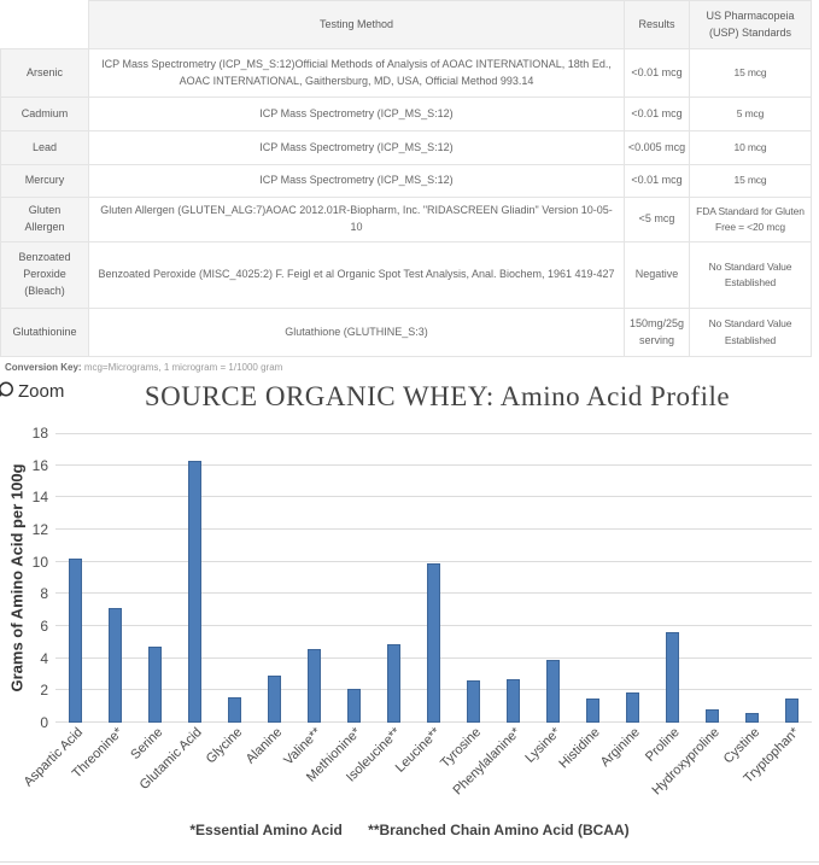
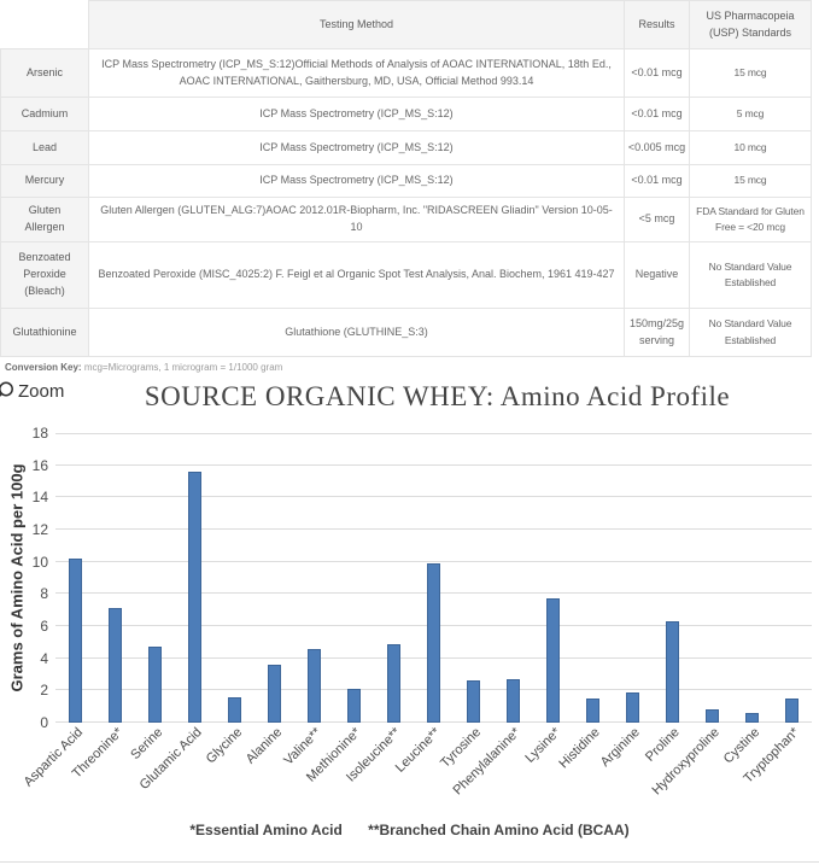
Glutamic Acid: 16.3 -> 15.6
Alanine: 2.9 -> 3.6
Lysine*: 3.9 -> 7.7
Proline: 5.6 -> 6.3
